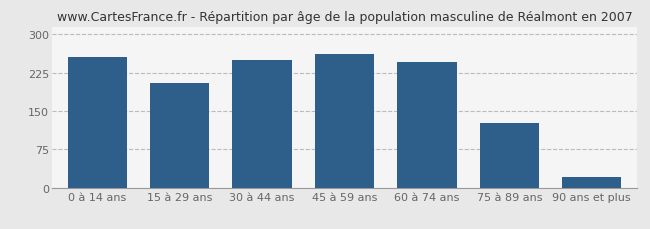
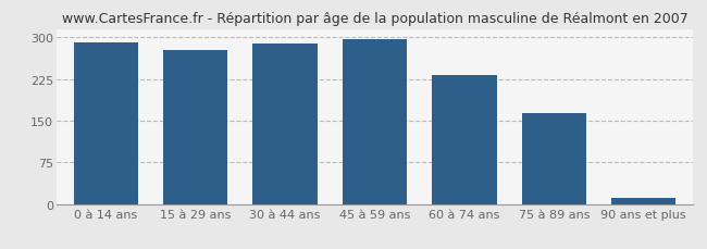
0 à 14 ans: 256 -> 291
15 à 29 ans: 204 -> 278
30 à 44 ans: 250 -> 289
45 à 59 ans: 262 -> 297
60 à 74 ans: 246 -> 233
75 à 89 ans: 126 -> 164
90 ans et plus: 20 -> 10
